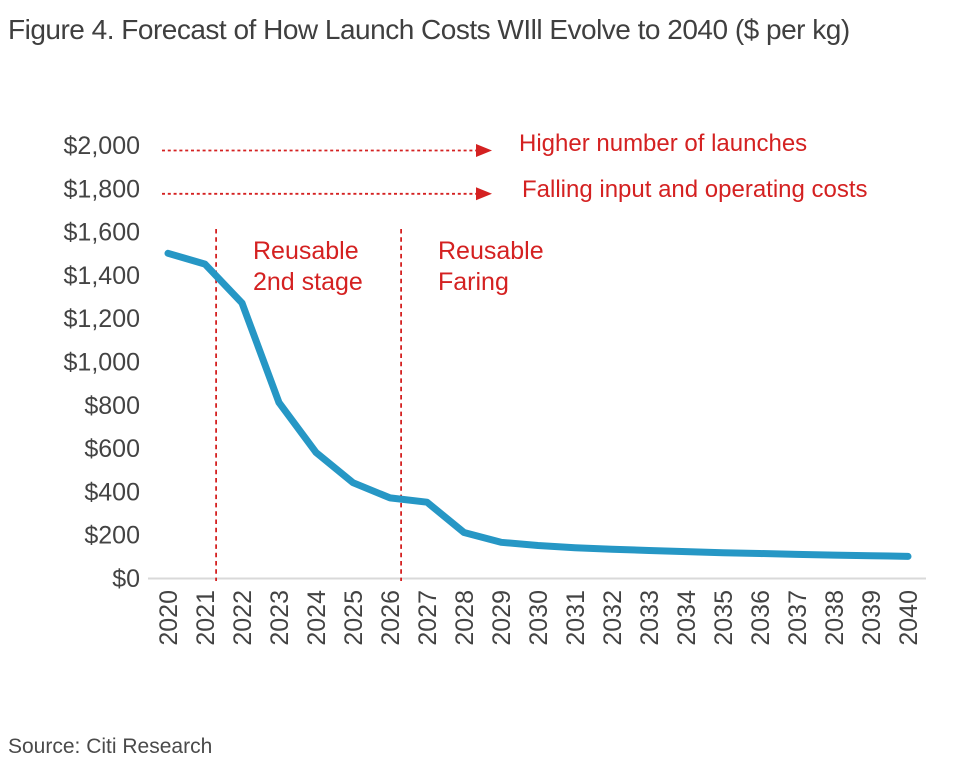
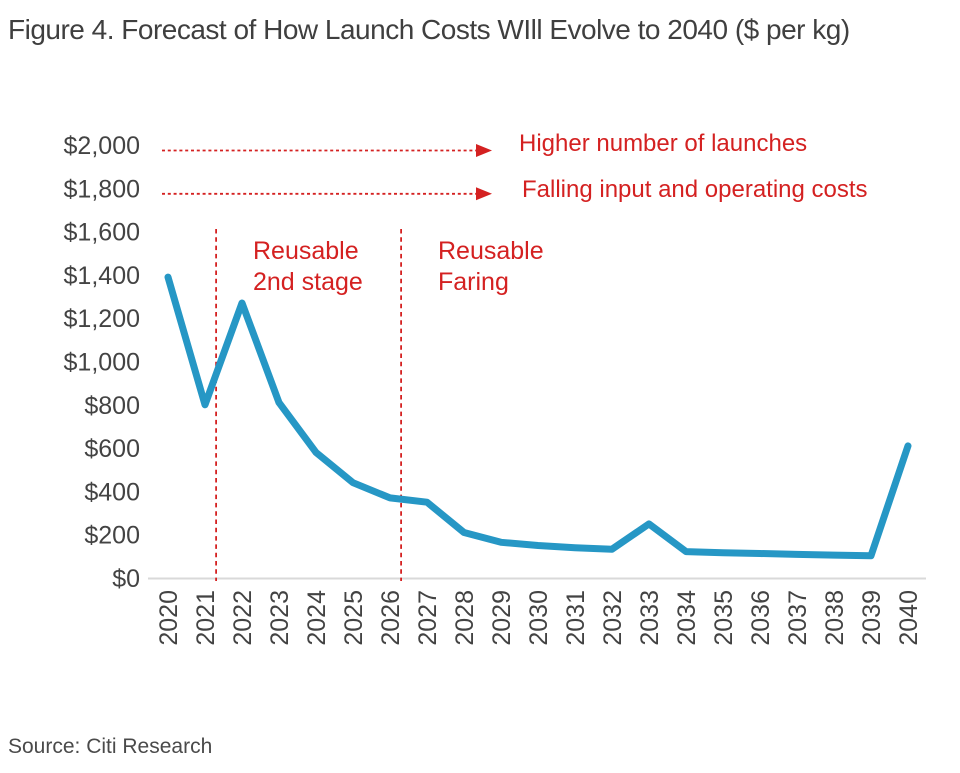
2020: $1500 -> $1390
2021: $1450 -> $800
2033: $130 -> $250
2040: $100 -> $610
